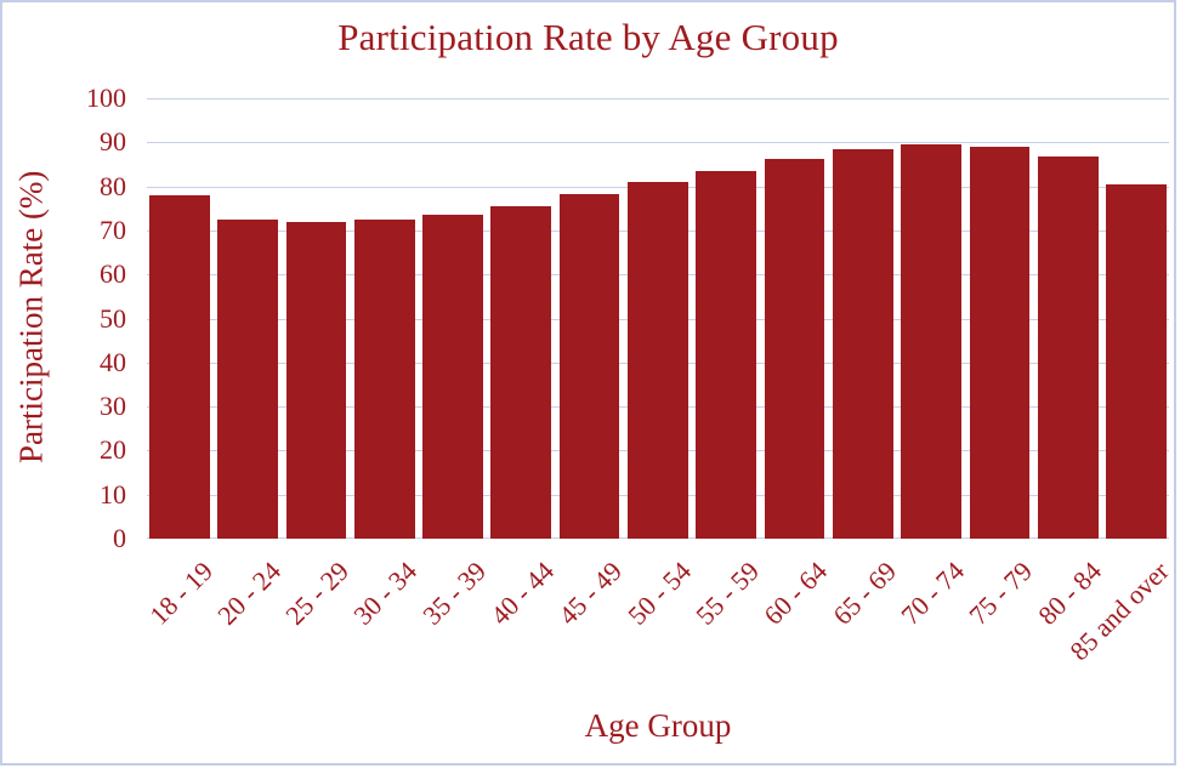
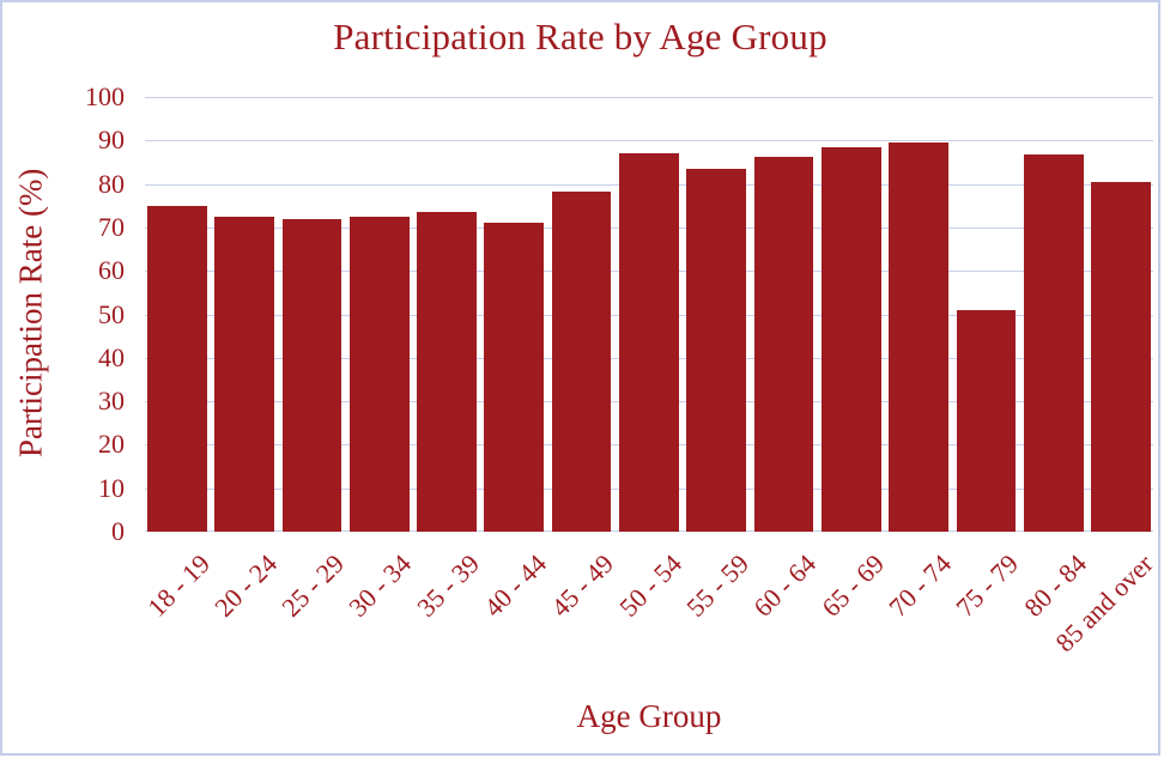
18 - 19: 78 -> 75
40 - 44: 75 -> 71
50 - 54: 81 -> 87
75 - 79: 89 -> 51
